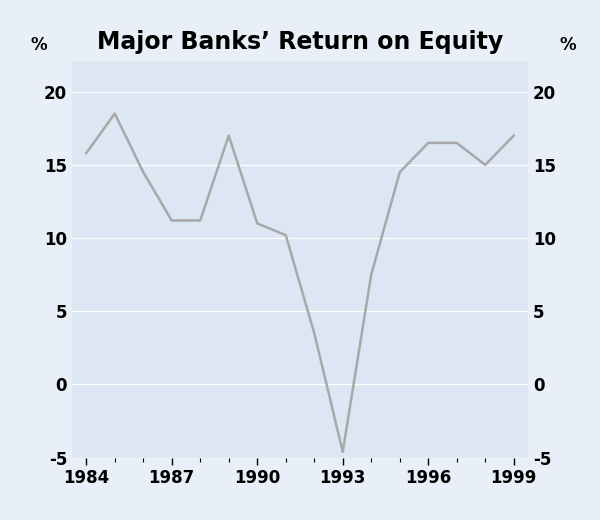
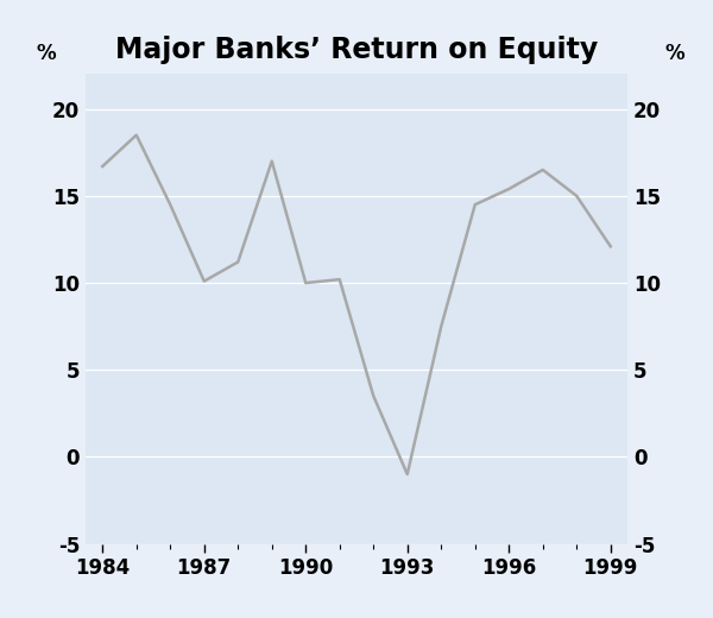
1984: 15.8 -> 16.7
1987: 11.2 -> 10.1
1990: 11.0 -> 10.0
1993: -4.6 -> -1.0
1996: 16.5 -> 15.4
1999: 17.0 -> 12.1
